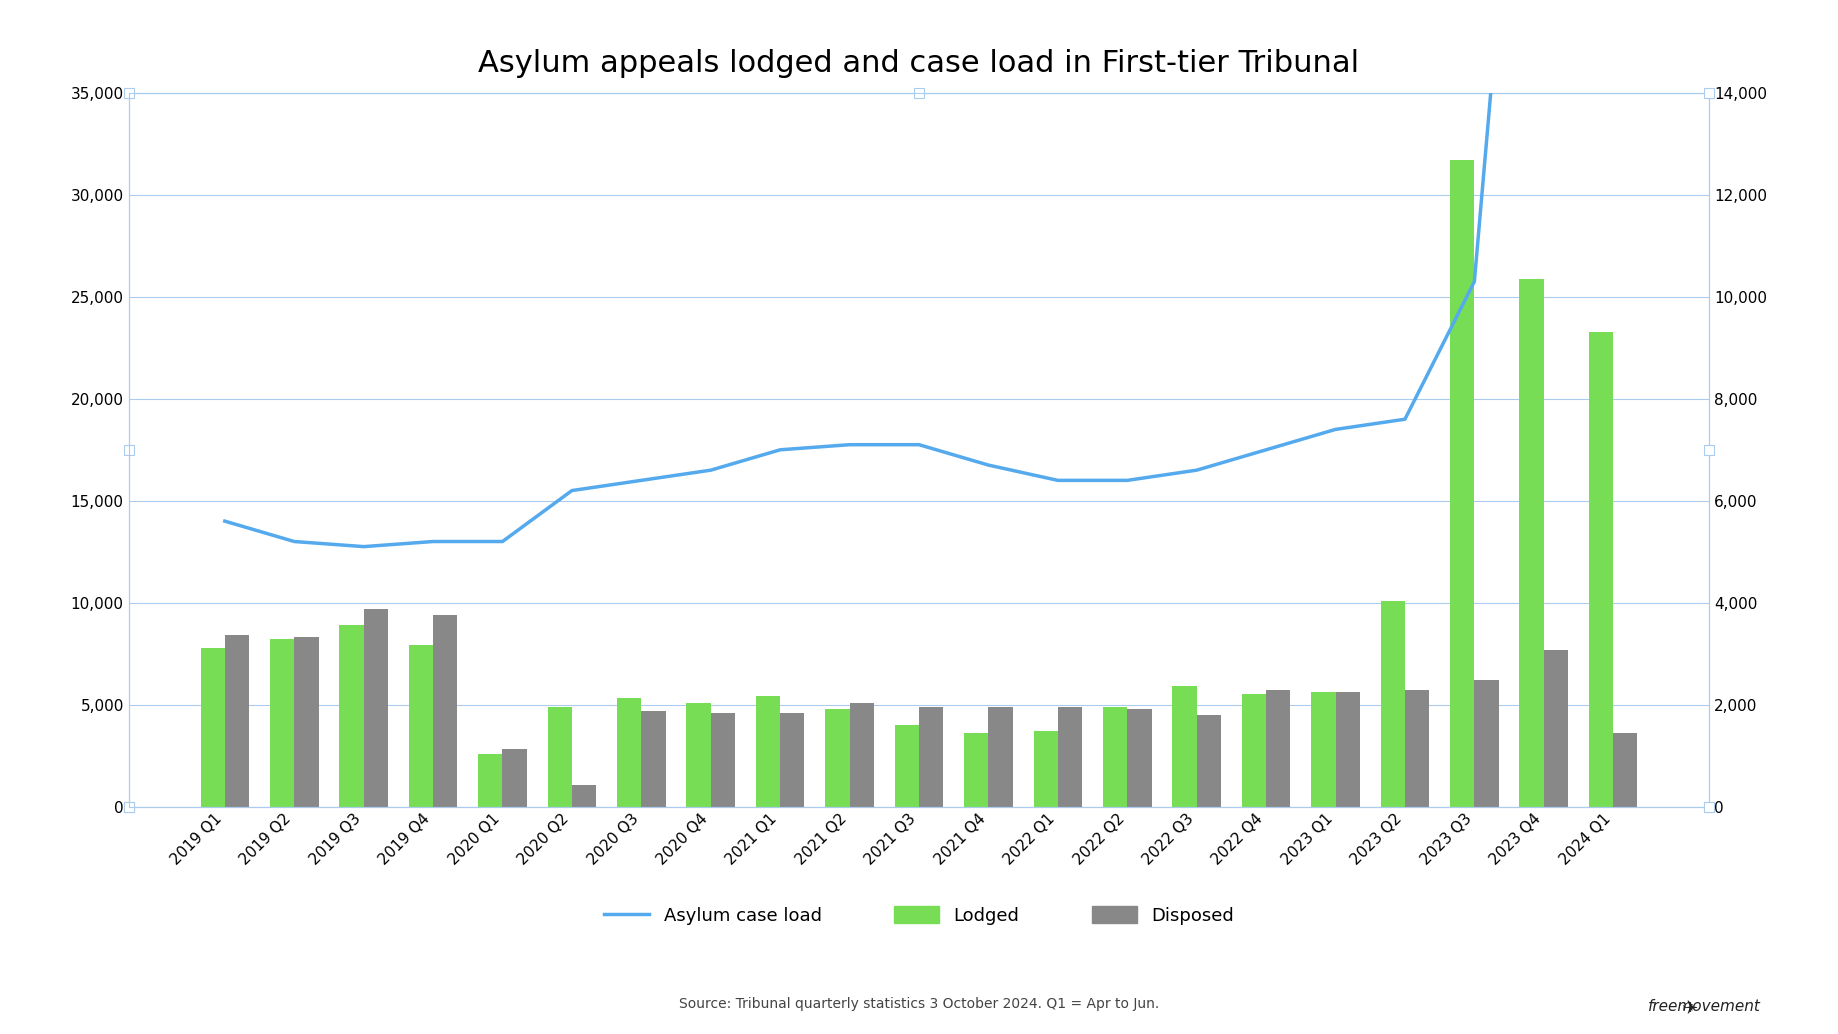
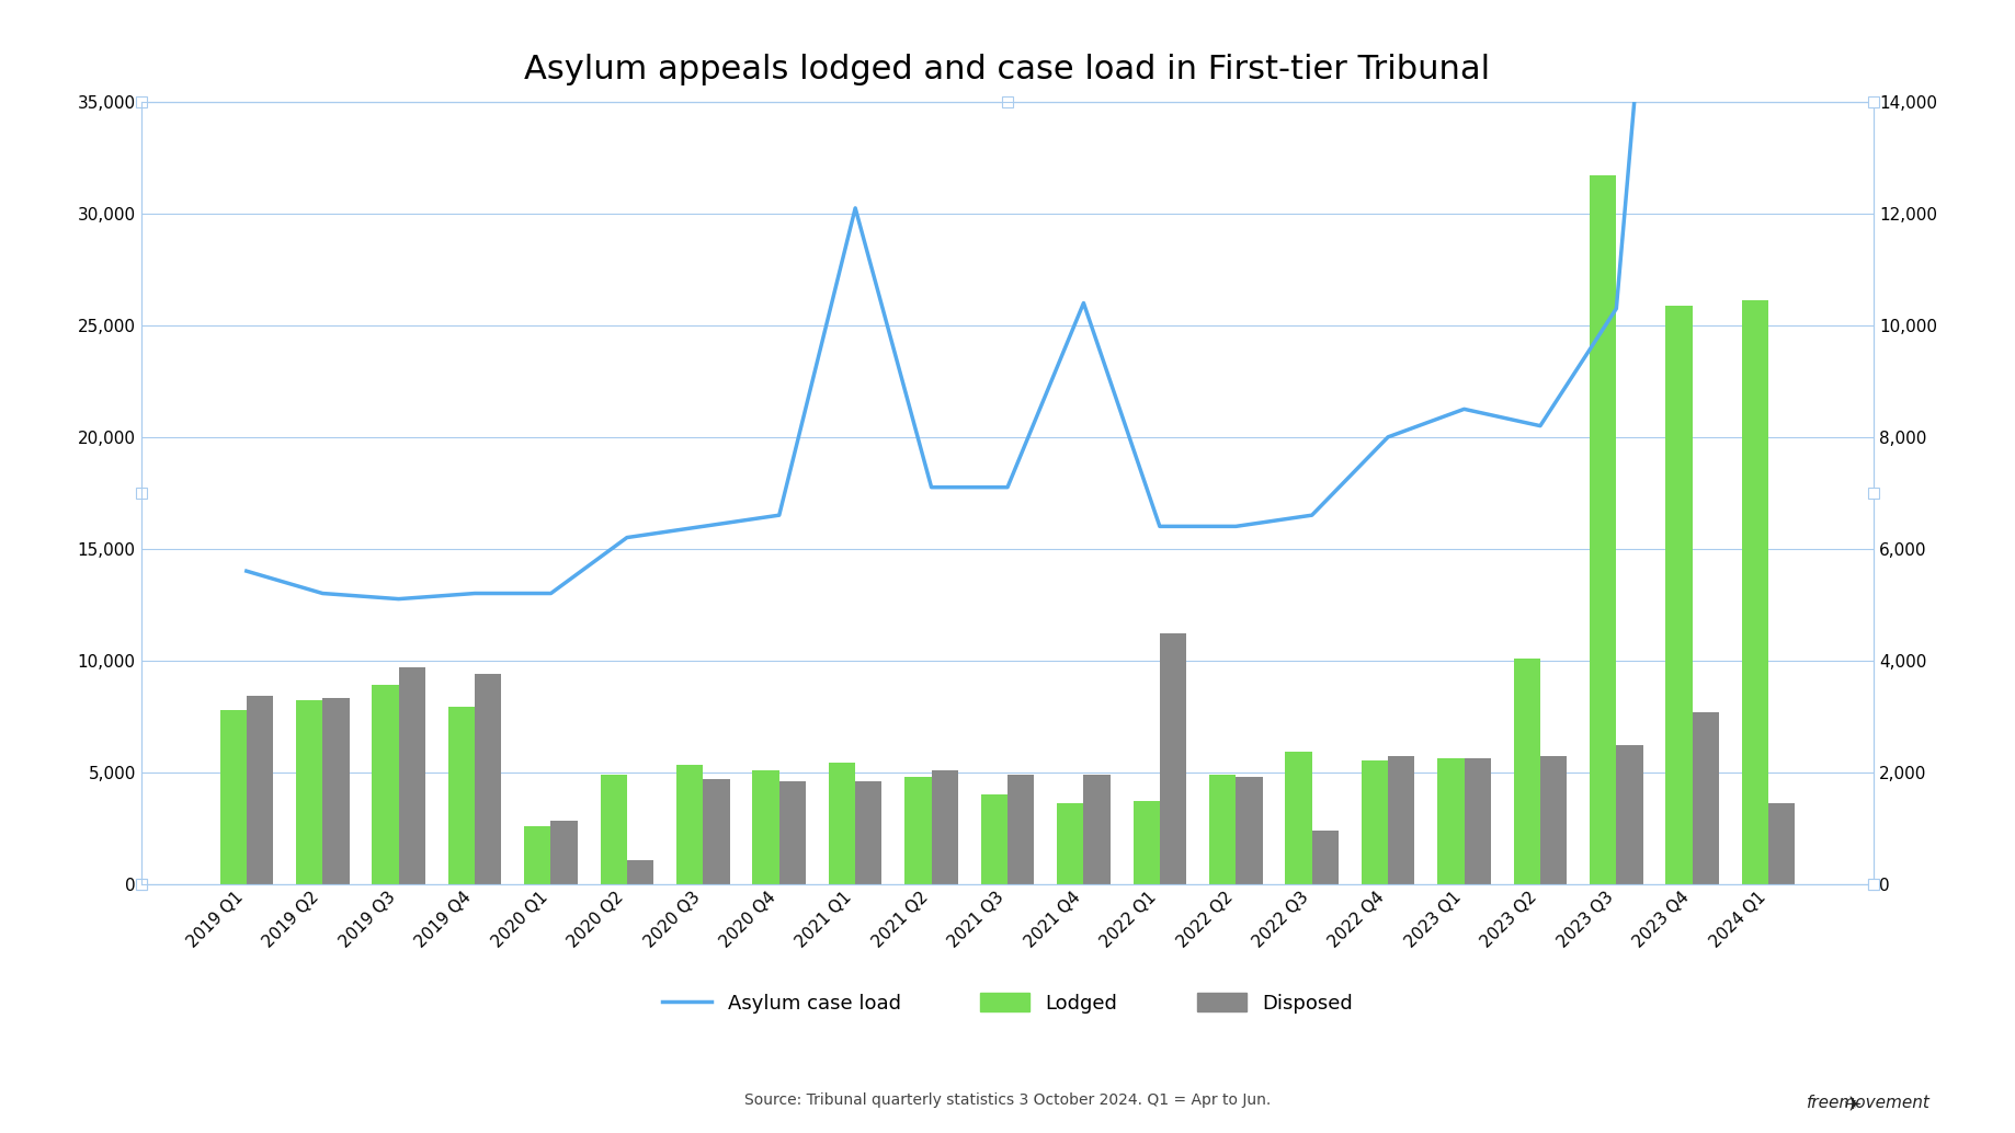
Asylum case load/2021 Q1: 7,000 -> 12,100
Asylum case load/2021 Q4: 6,700 -> 10,400
Disposed/2022 Q1: 4,900 -> 11,200
Disposed/2022 Q3: 4,500 -> 2,400
Asylum case load/2022 Q4: 7,000 -> 8,000
Asylum case load/2023 Q1: 7,400 -> 8,500
Asylum case load/2023 Q2: 7,600 -> 8,200
Lodged/2024 Q1: 23,300 -> 26,100
